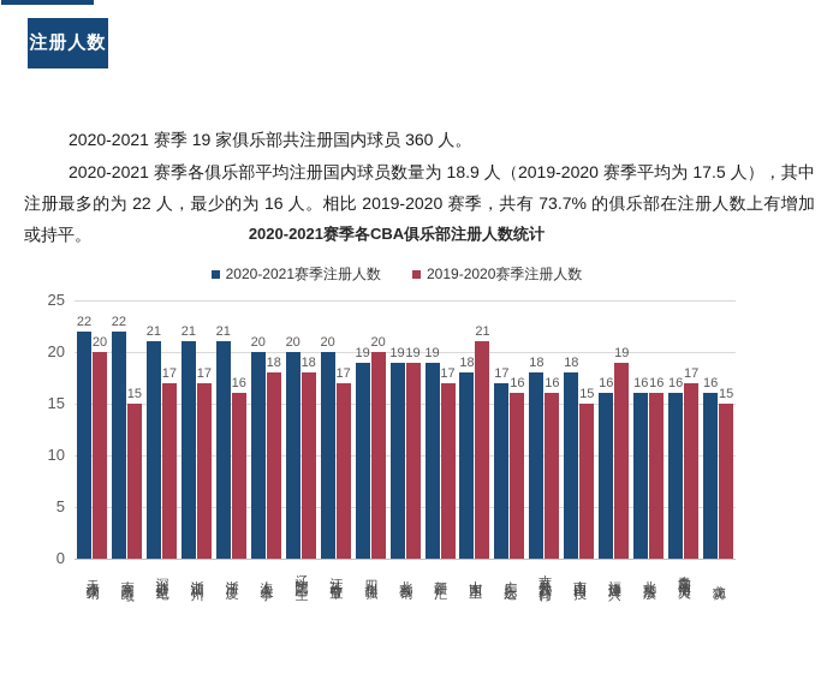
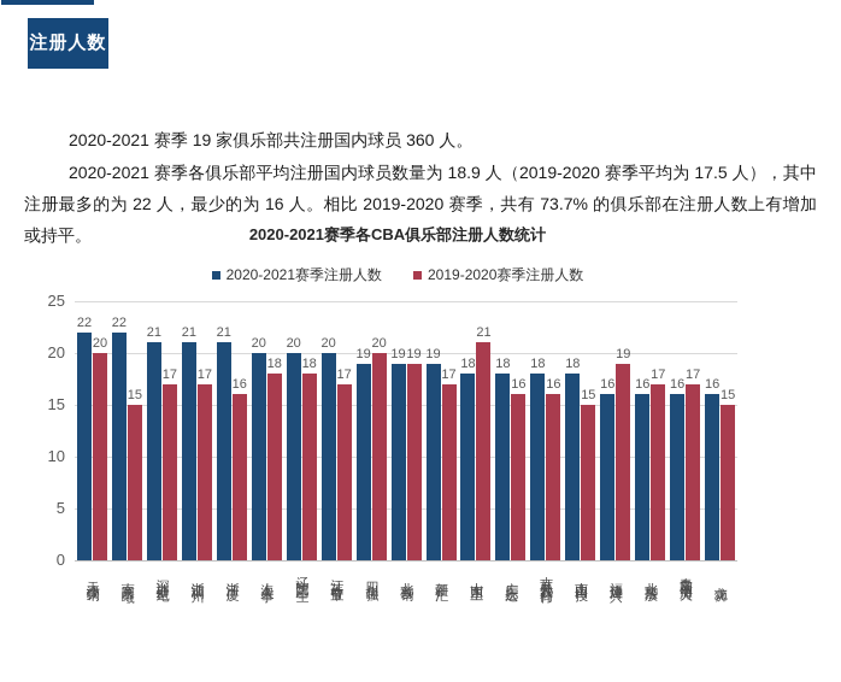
2020-2021赛季注册人数/广东宏远: 17 -> 18
2019-2020赛季注册人数/北京控股: 16 -> 17
